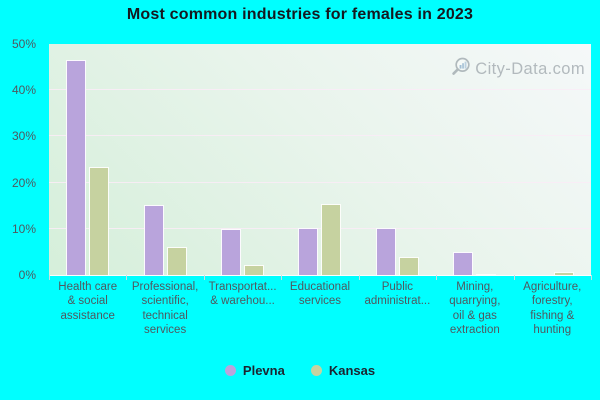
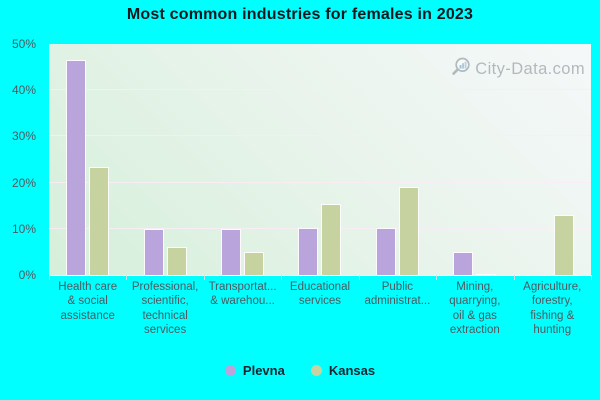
Plevna/Professional, scientific, technical services: 15% -> 10%
Kansas/Transportat... & warehou...: 2% -> 5%
Kansas/Public administrat...: 4% -> 19%
Kansas/Agriculture, forestry, fishing & hunting: 1% -> 13%
